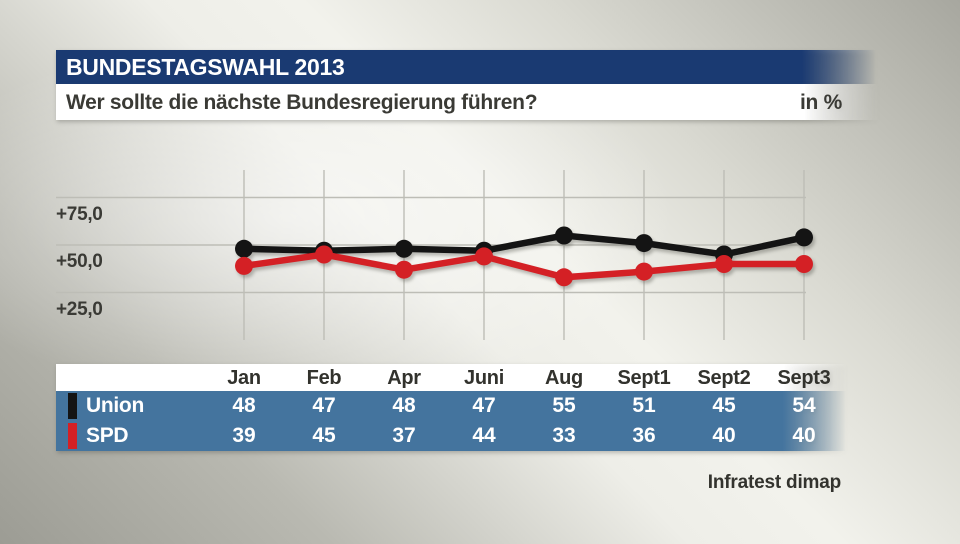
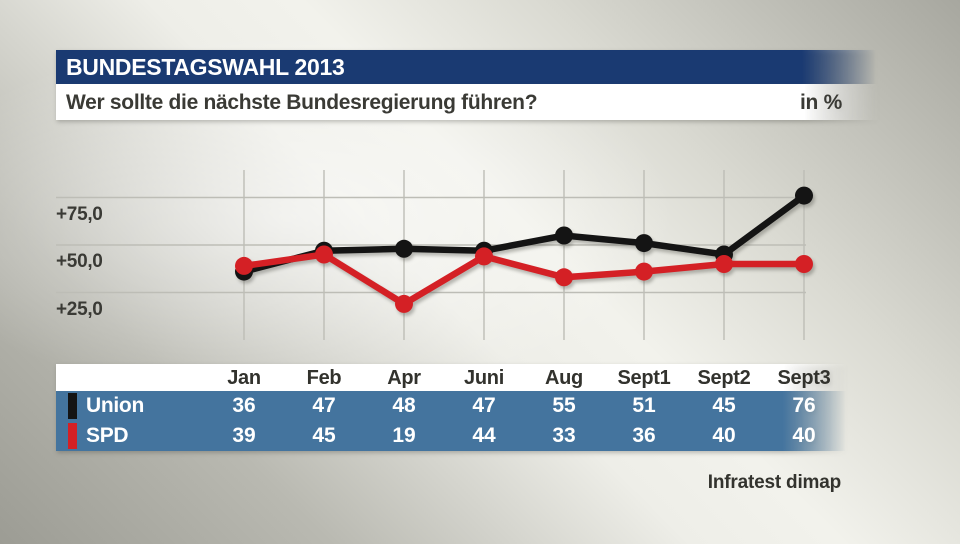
Union/Jan: 48 -> 36
SPD/Apr: 37 -> 19
Union/Sept3: 54 -> 76
